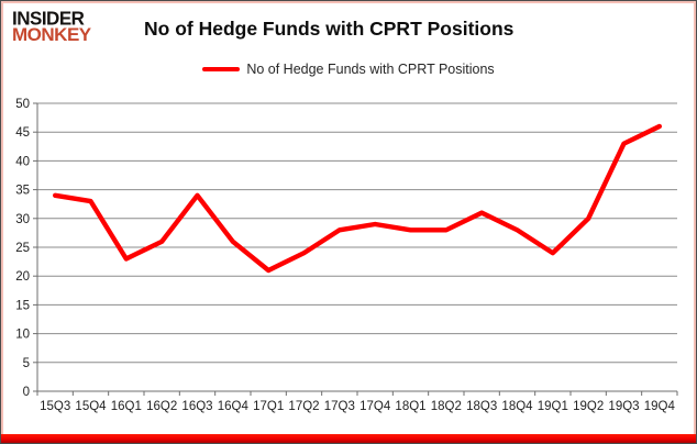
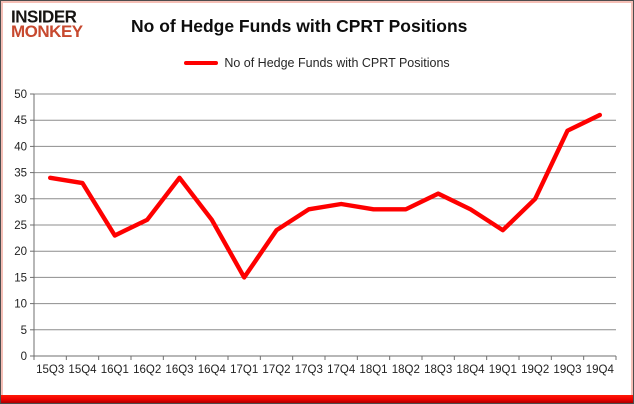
17Q1: 21 -> 15
